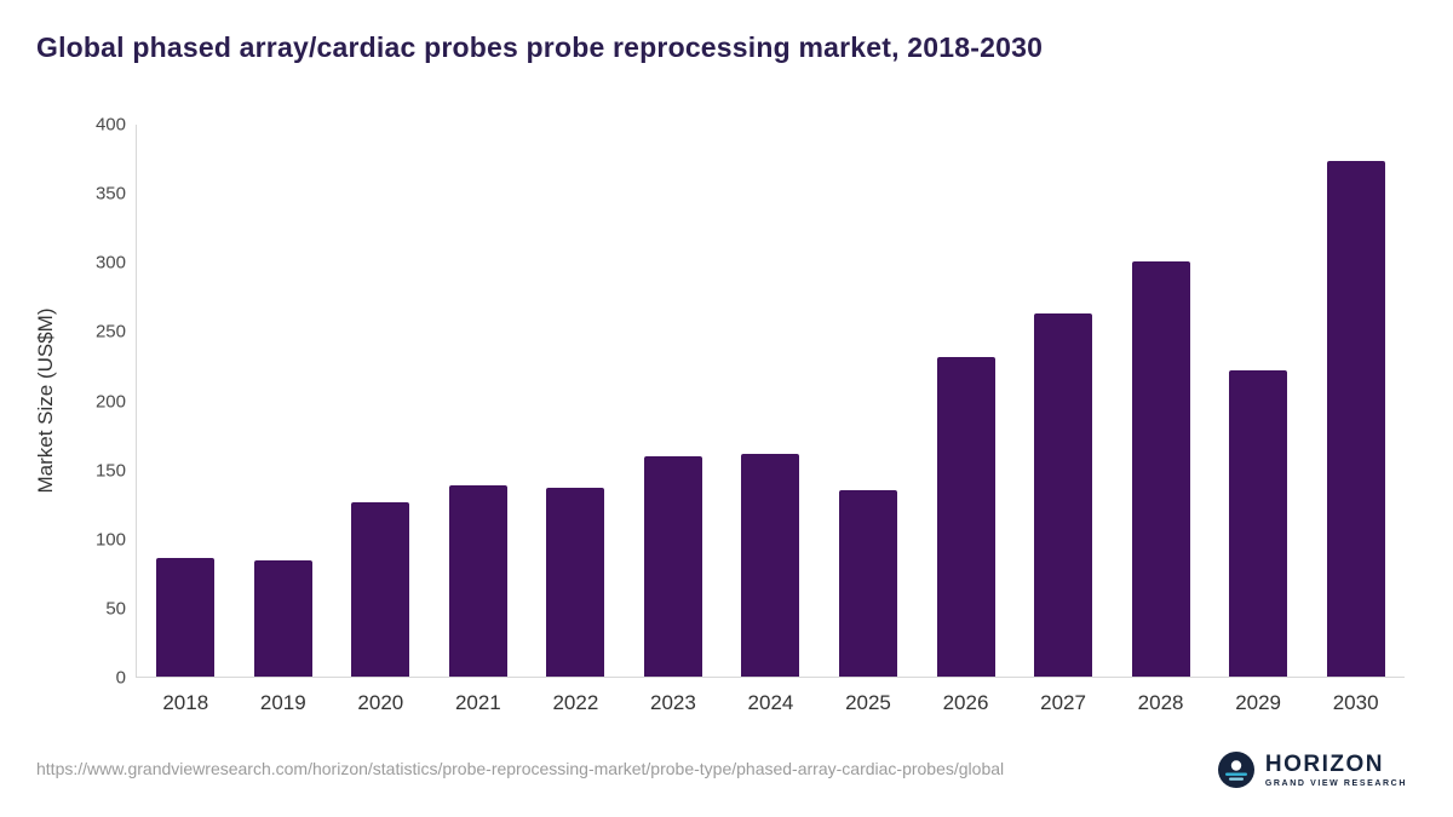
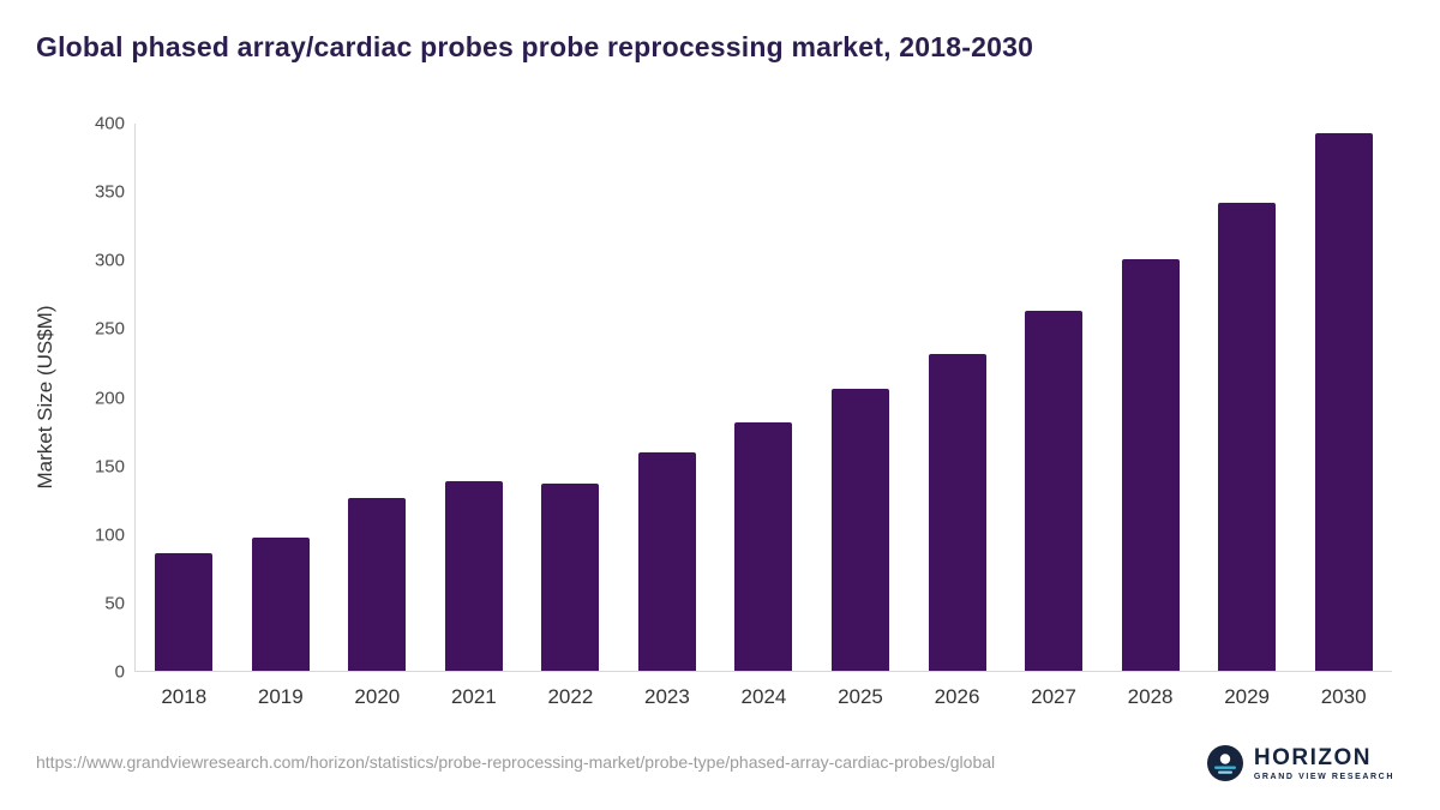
2019: 84 -> 97
2024: 161 -> 182
2025: 135 -> 206
2029: 222 -> 342
2030: 374 -> 393
